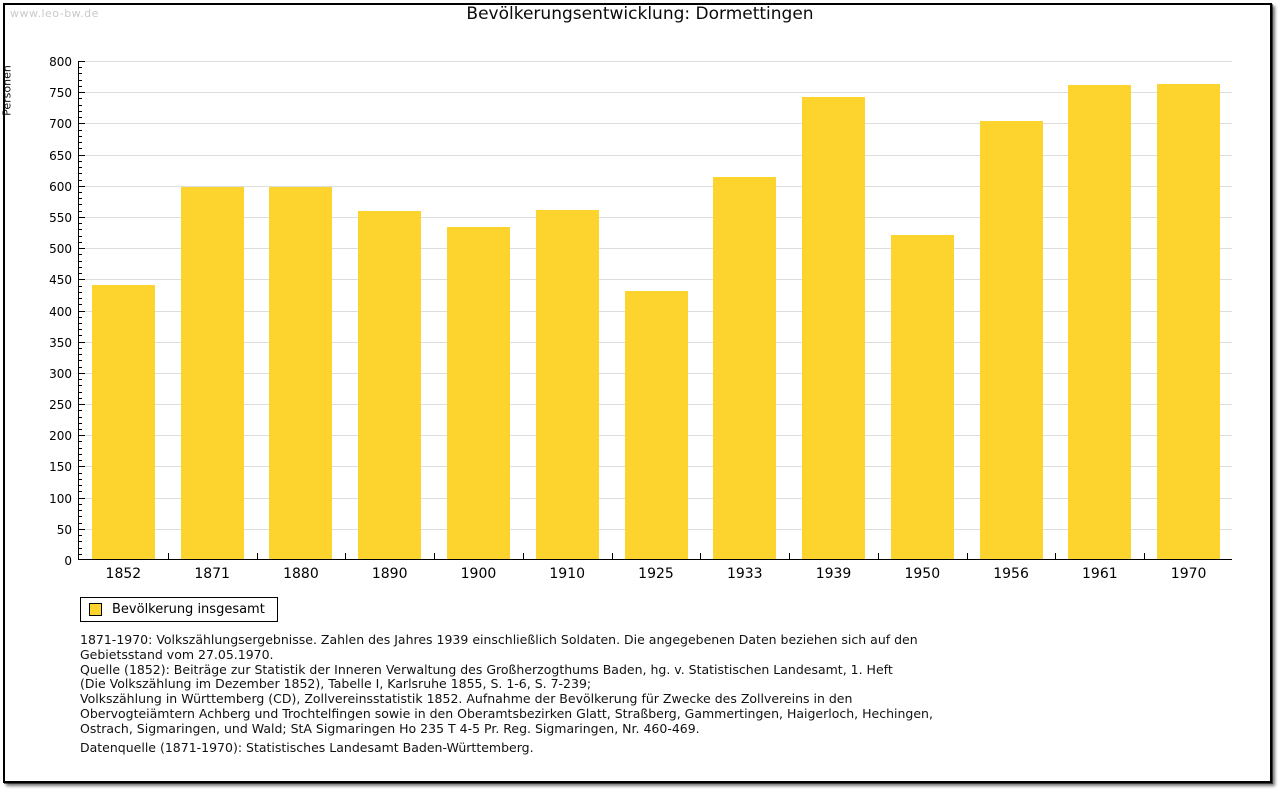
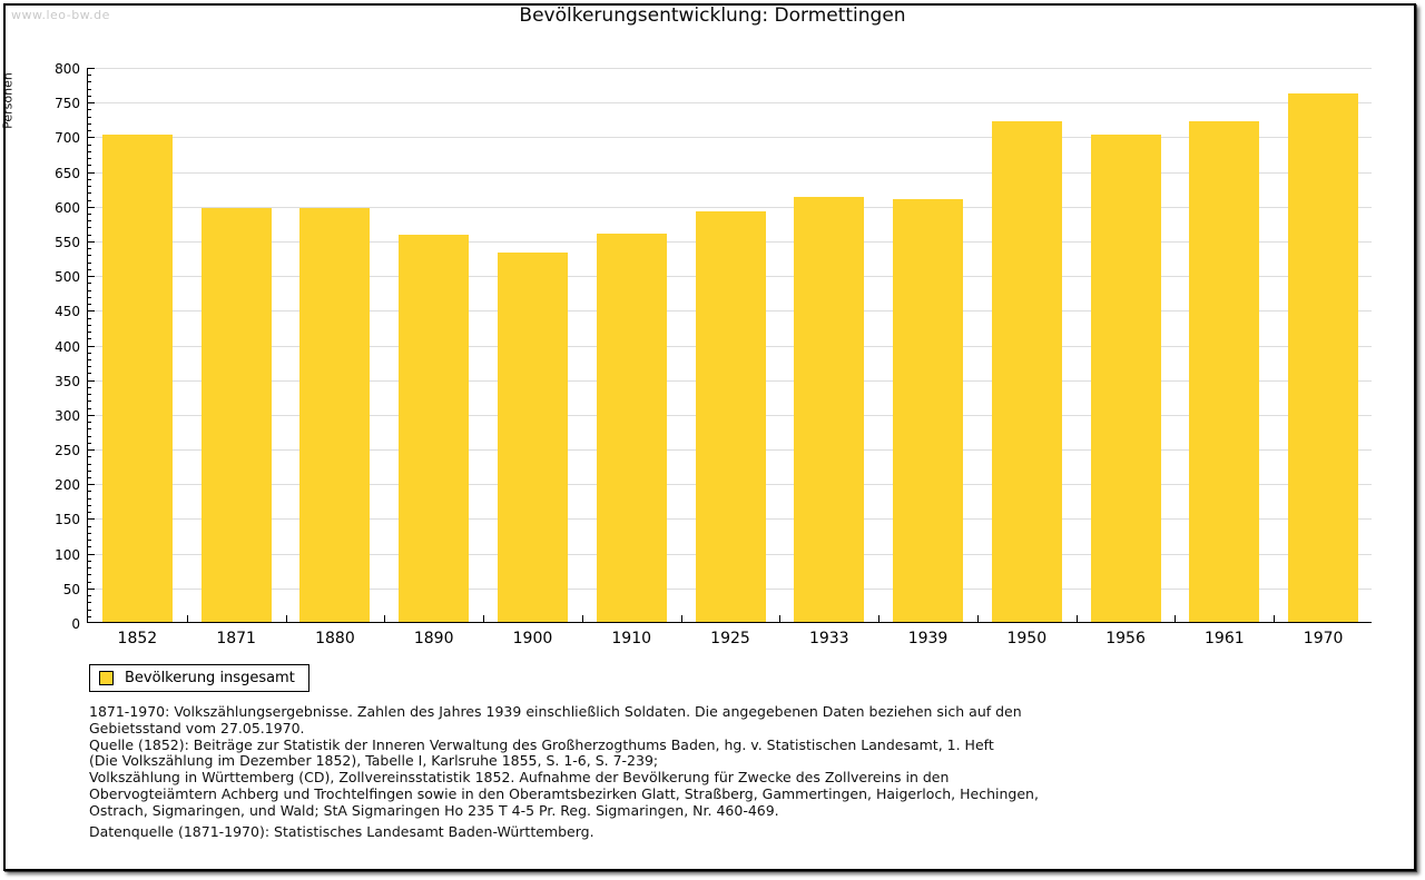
1852: 440 -> 700
1925: 430 -> 590
1939: 740 -> 610
1950: 520 -> 720
1961: 760 -> 720
